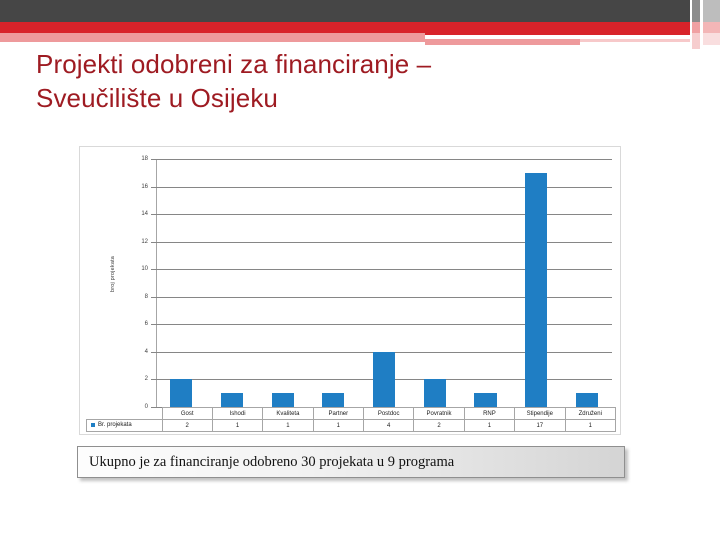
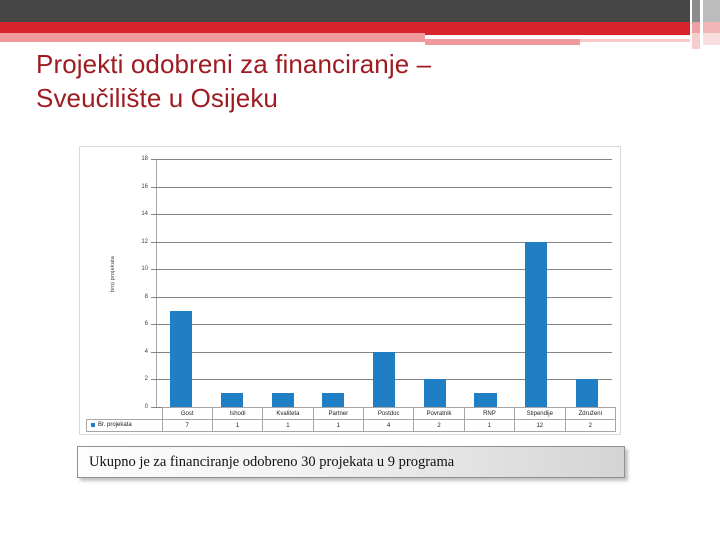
Gost: 2 -> 7
Stipendije: 17 -> 12
Združeni: 1 -> 2
